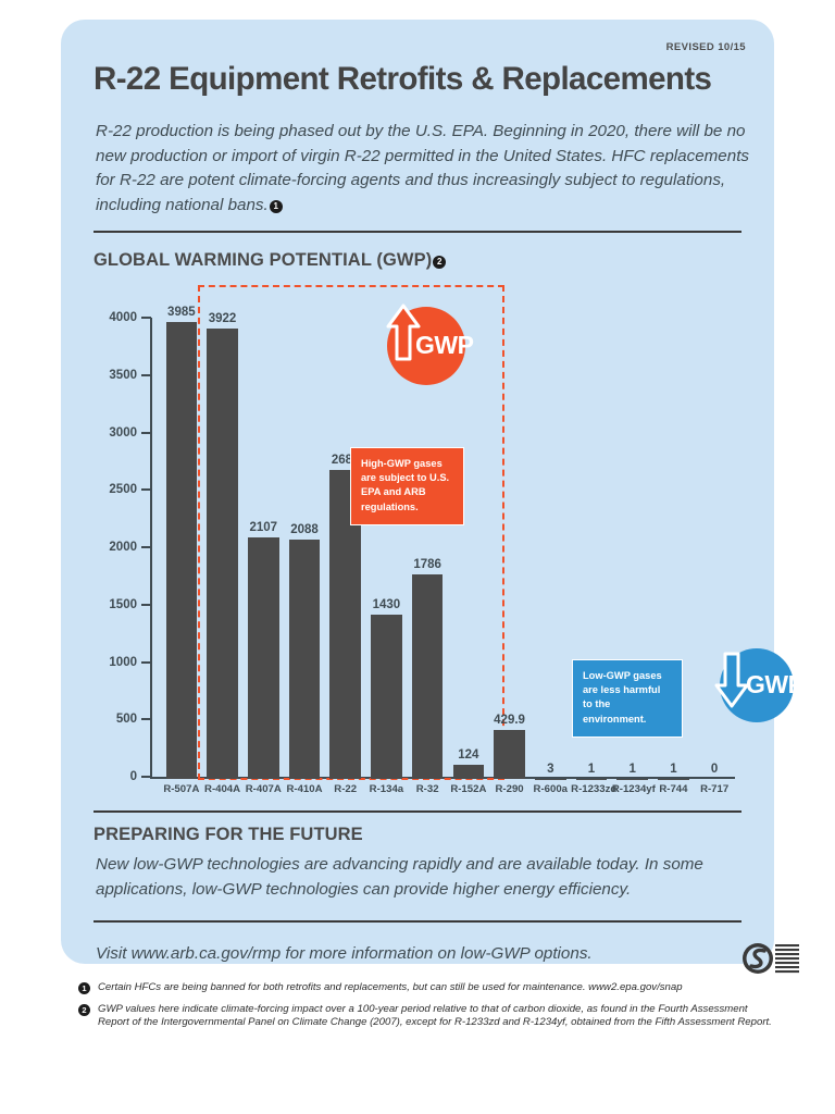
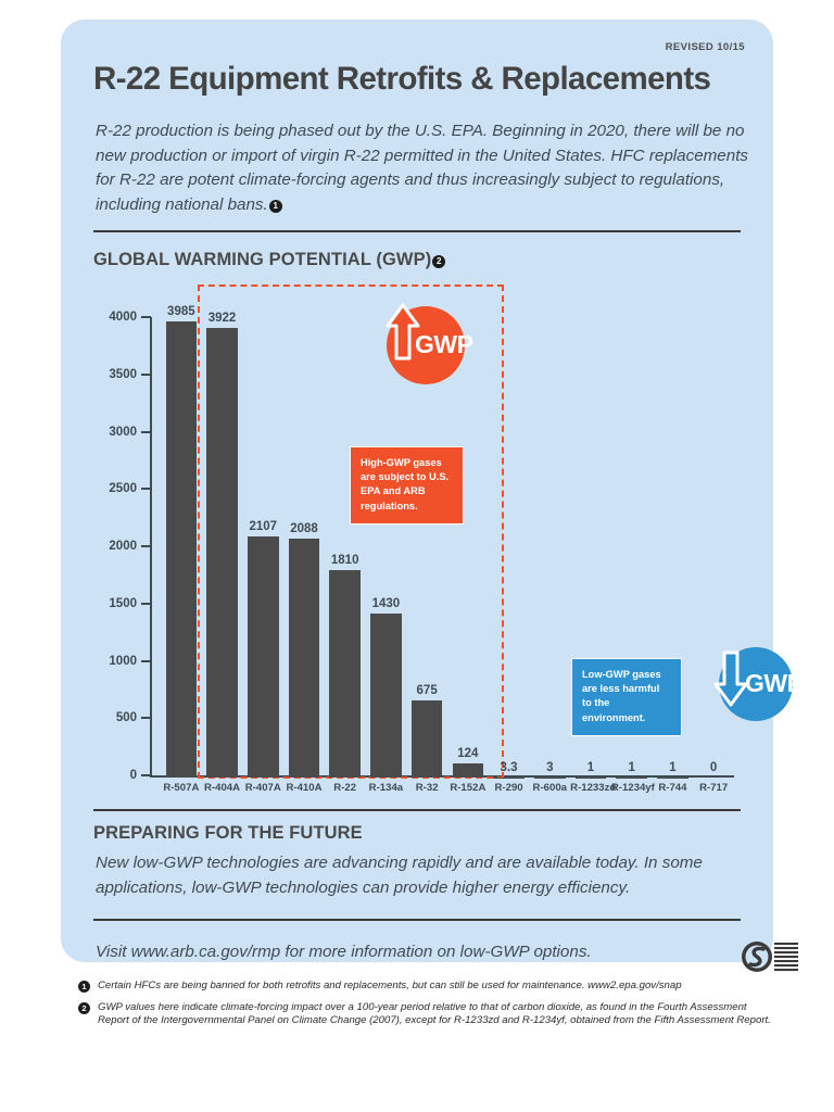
R-22: 2689 -> 1810
R-32: 1786 -> 675
R-290: 429.9 -> 3.3
